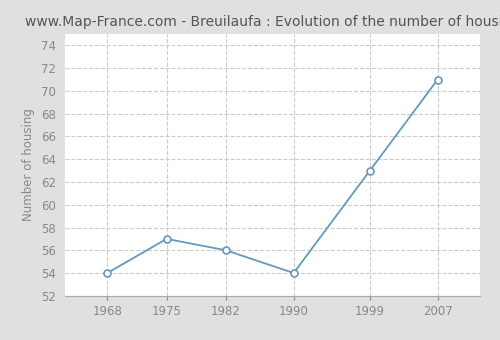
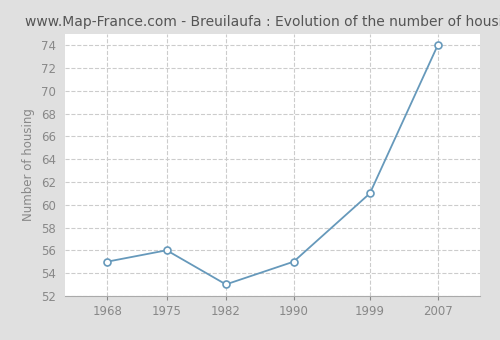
1968: 54 -> 55
1975: 57 -> 56
1982: 56 -> 53
1990: 54 -> 55
1999: 63 -> 61
2007: 71 -> 74
